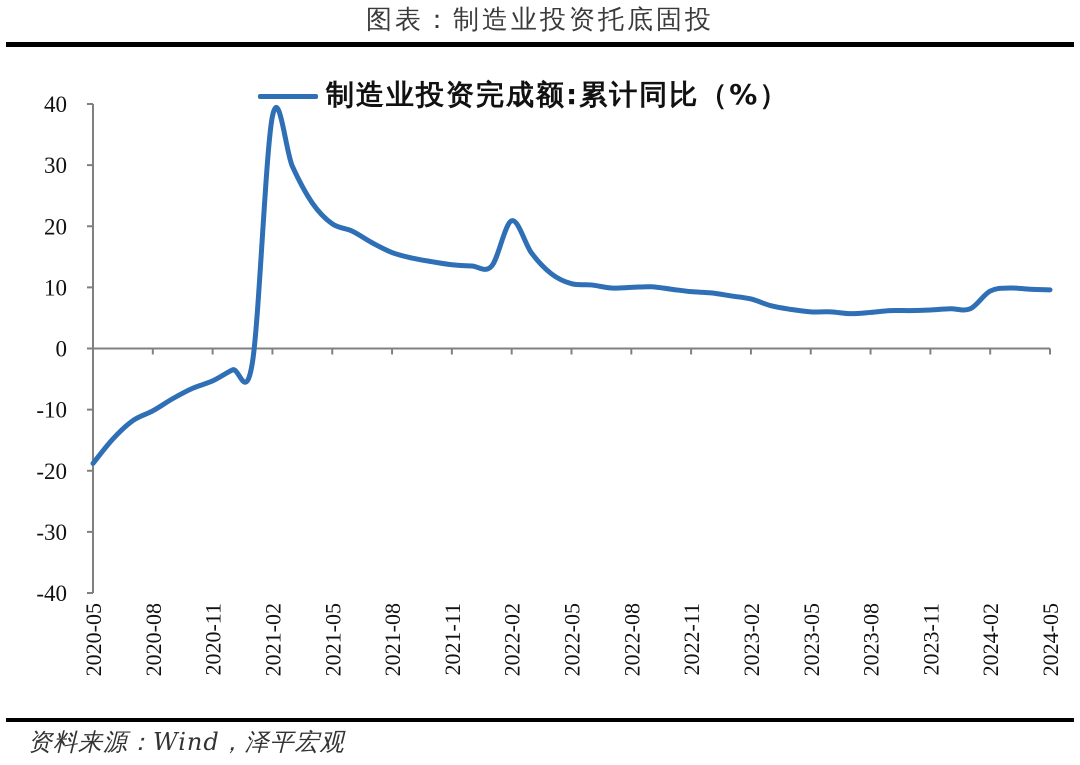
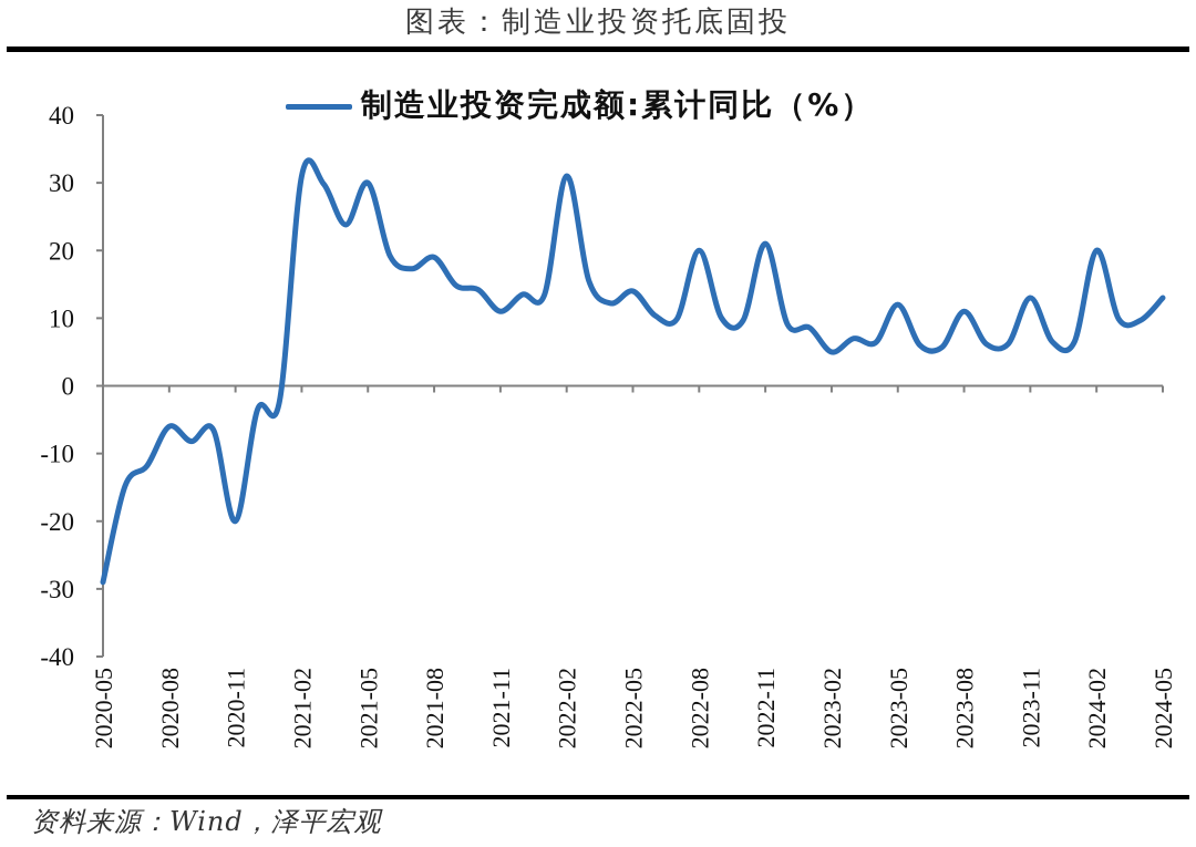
2020-05: -19 -> -29
2020-08: -10 -> -6
2020-11: -5 -> -20
2021-02: 38 -> 31
2021-05: 20 -> 30
2021-08: 16 -> 19
2021-11: 14 -> 11
2022-02: 21 -> 31
2022-05: 11 -> 14
2022-08: 10 -> 20
2022-11: 9 -> 21
2023-02: 8 -> 5
2023-05: 6 -> 12
2023-08: 6 -> 11
2023-11: 6 -> 13
2024-02: 9 -> 20
2024-05: 10 -> 13
